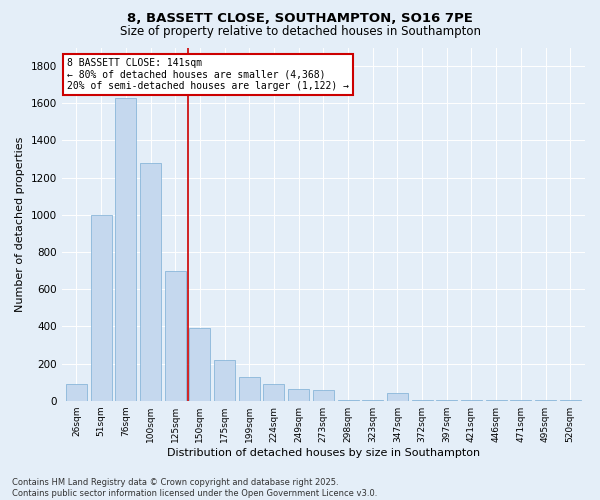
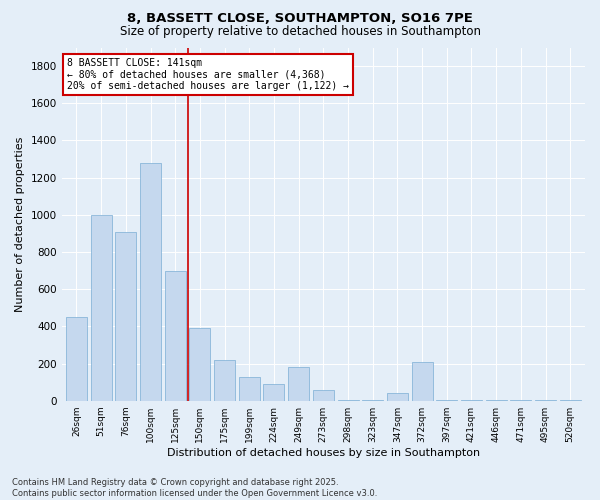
26sqm: 90 -> 450
76sqm: 1630 -> 910
249sqm: 60 -> 180
372sqm: 0 -> 210
